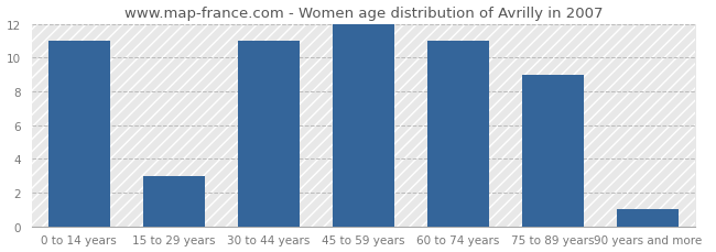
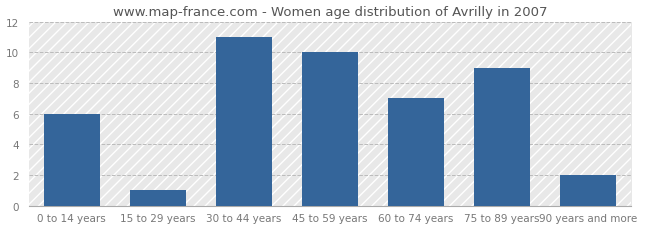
0 to 14 years: 11 -> 6
15 to 29 years: 3 -> 1
45 to 59 years: 12 -> 10
60 to 74 years: 11 -> 7
90 years and more: 1 -> 2
